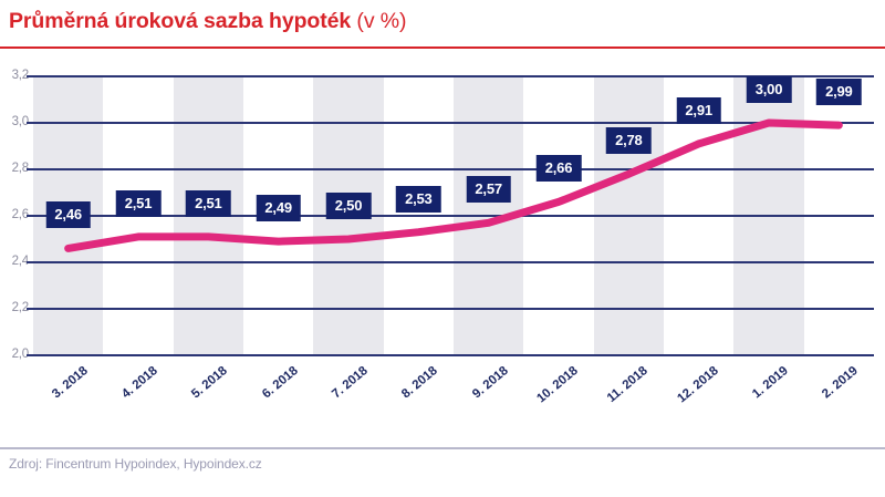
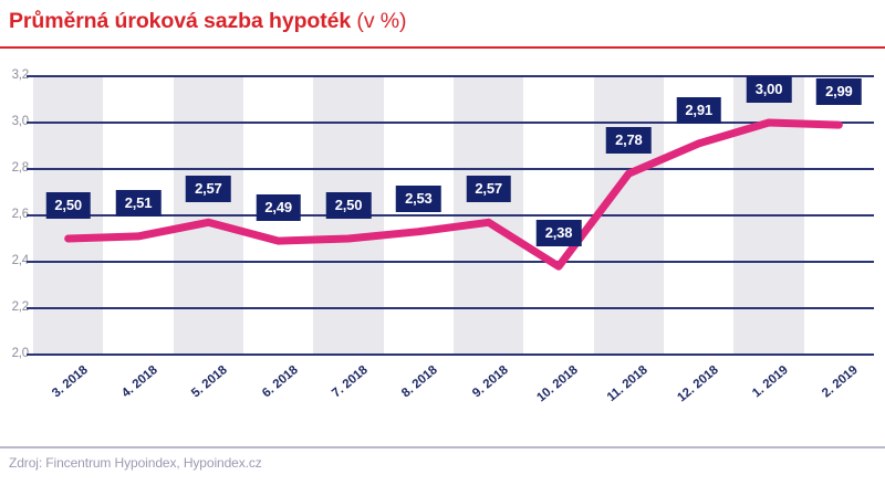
3. 2018: 2,46 -> 2,50
5. 2018: 2,51 -> 2,57
10. 2018: 2,66 -> 2,38
